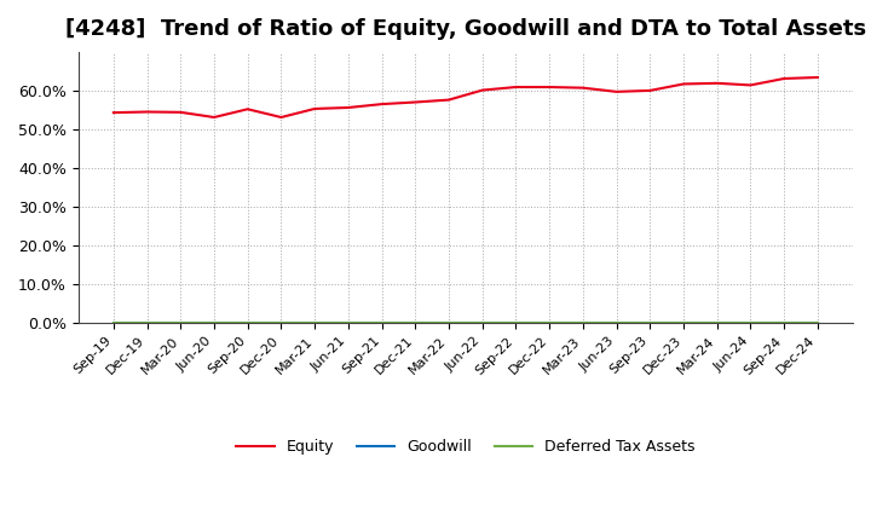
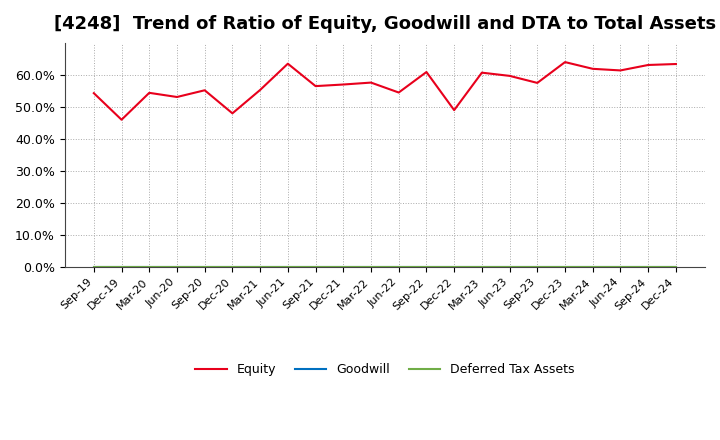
Equity/Dec-19: 54.5% -> 46.0%
Equity/Dec-20: 53.1% -> 48.0%
Equity/Jun-21: 55.6% -> 63.5%
Equity/Jun-22: 60.1% -> 54.5%
Equity/Dec-22: 60.9% -> 49.0%
Equity/Sep-23: 60.0% -> 57.5%
Equity/Dec-23: 61.7% -> 64.0%
